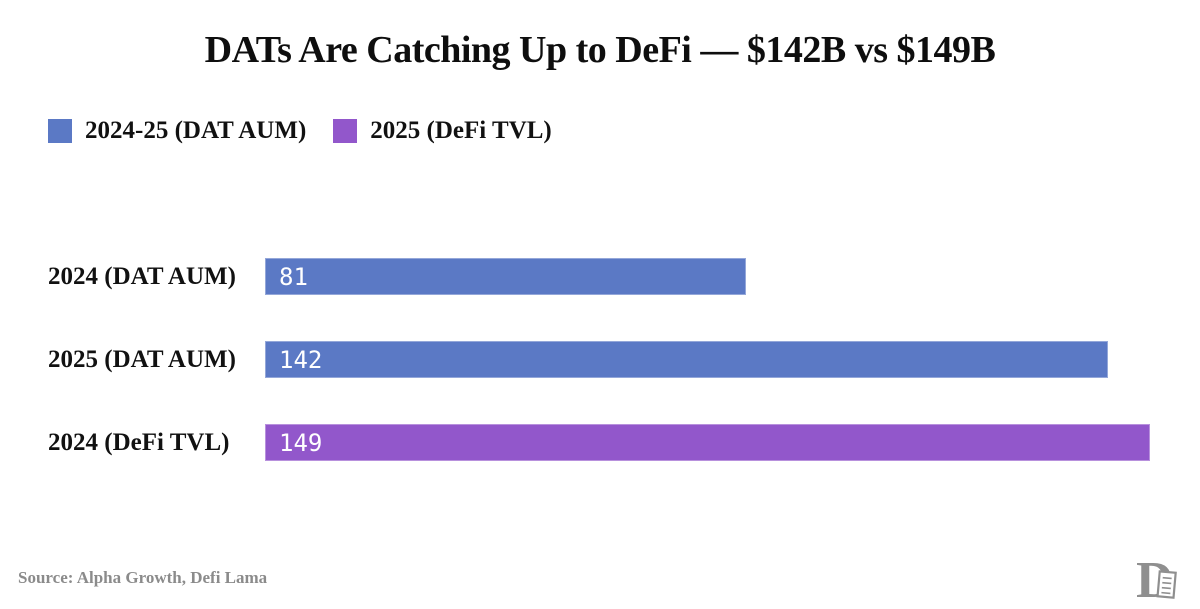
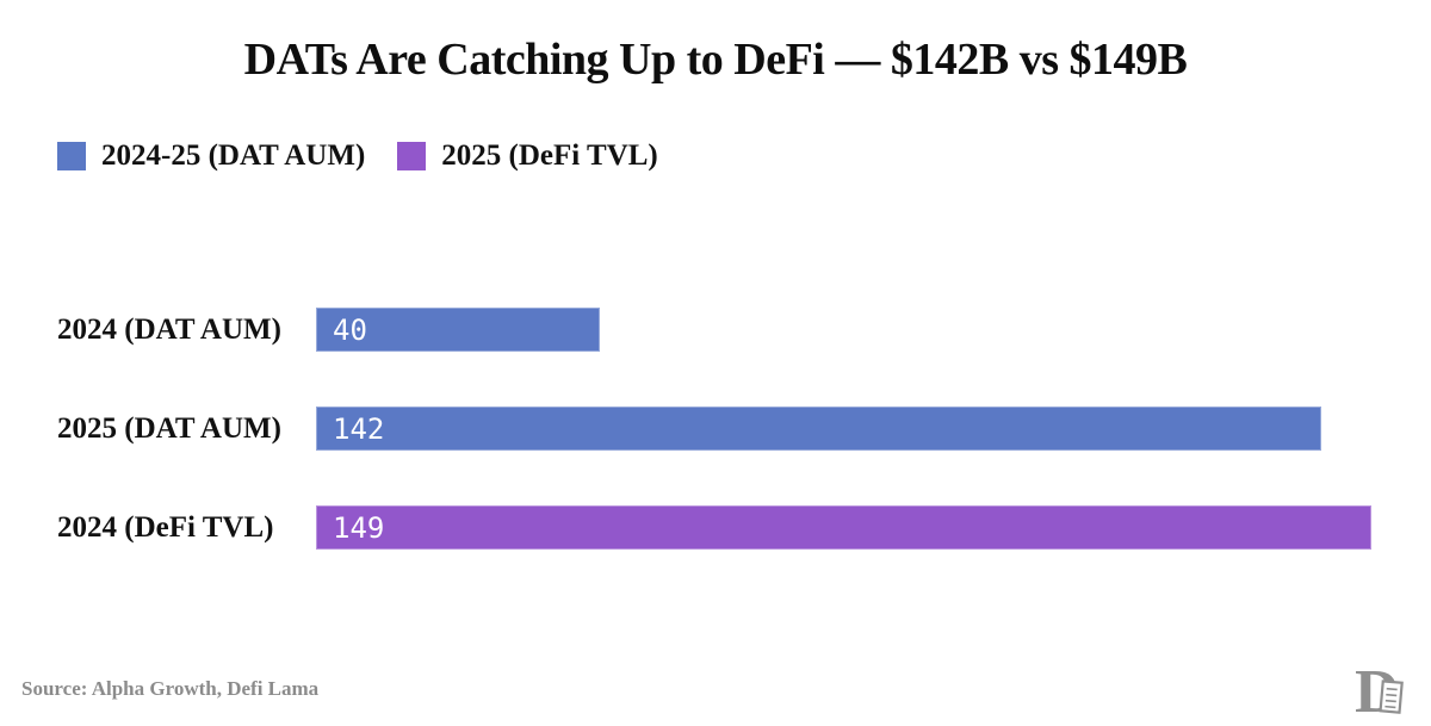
2024 (DAT AUM): 81 -> 40
